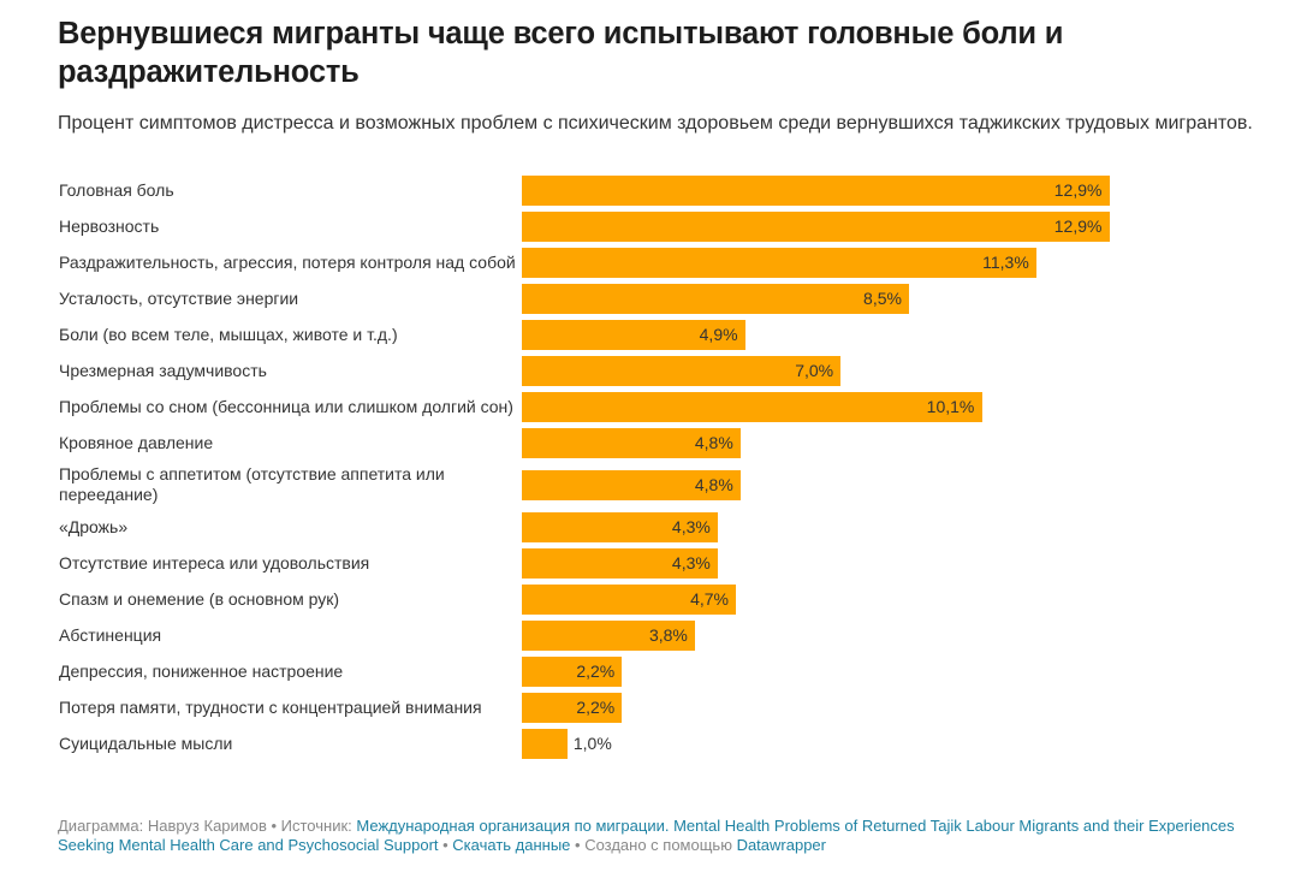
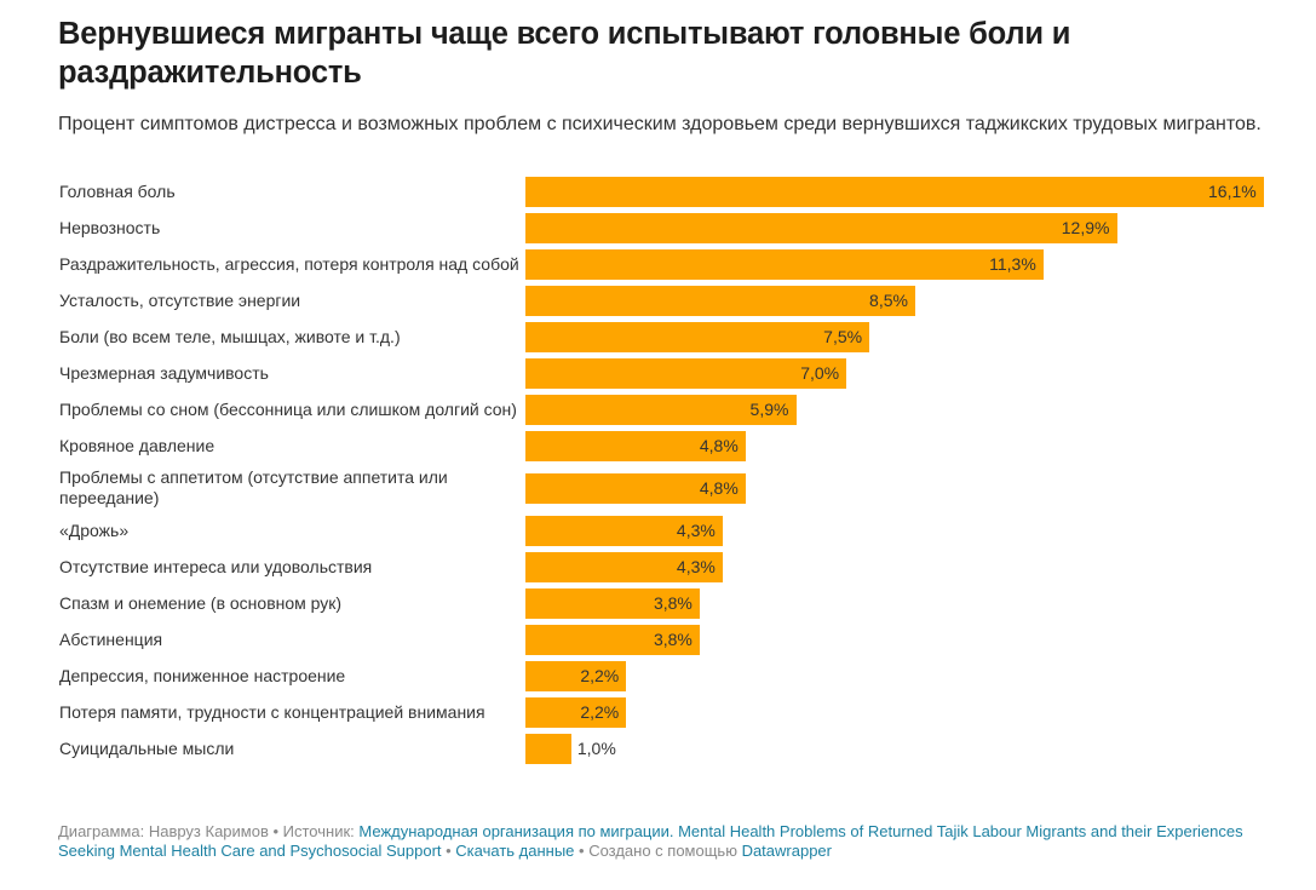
Головная боль: 12,9% -> 16,1%
Боли (во всем теле, мышцах, животе и т.д.): 4,9% -> 7,5%
Проблемы со сном (бессонница или слишком долгий сон): 10,1% -> 5,9%
Спазм и онемение (в основном рук): 4,7% -> 3,8%
